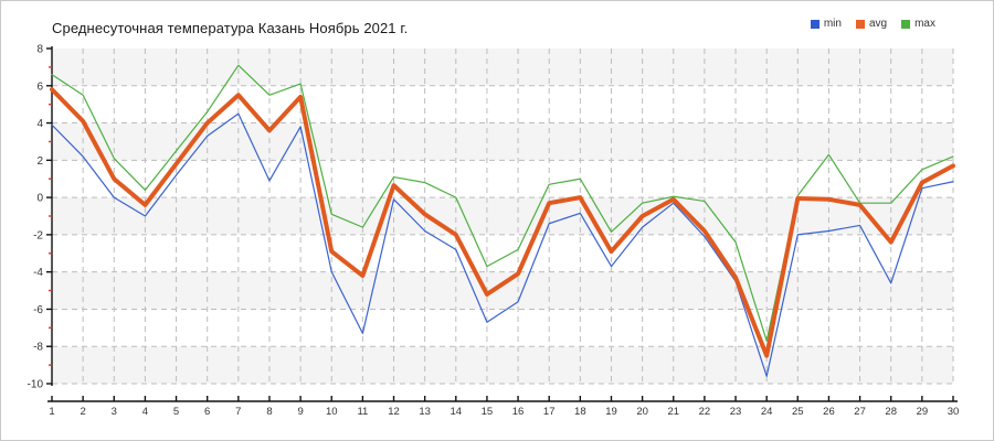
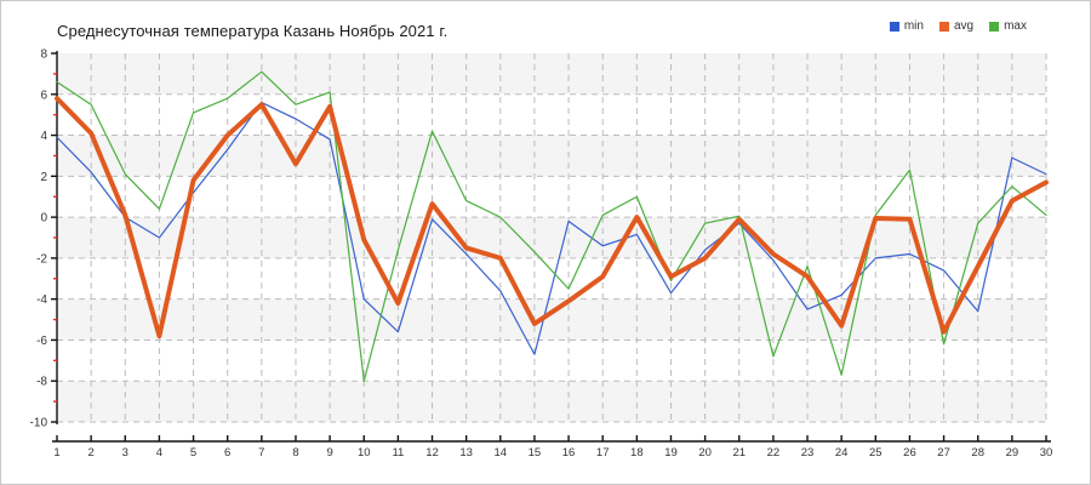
avg/3: 1.0 -> 0.1
avg/4: -0.4 -> -5.8
max/5: 2.5 -> 5.1
max/6: 4.6 -> 5.8
min/7: 4.5 -> 5.6
min/8: 0.9 -> 4.8
avg/8: 3.6 -> 2.6
avg/10: -2.9 -> -1.1
max/10: -0.9 -> -8.0
min/11: -7.3 -> -5.6
max/12: 1.1 -> 4.2
avg/13: -0.9 -> -1.5
min/14: -2.8 -> -3.6
max/15: -3.7 -> -1.7
min/16: -5.6 -> -0.2
max/16: -2.8 -> -3.5
avg/17: -0.3 -> -2.9
max/17: 0.7 -> 0.1
max/19: -1.9 -> -3.1
avg/20: -1.0 -> -2.0
max/22: -0.2 -> -6.8
avg/23: -4.3 -> -2.9
min/24: -9.6 -> -3.8
avg/24: -8.5 -> -5.3
min/27: -1.5 -> -2.6
avg/27: -0.4 -> -5.6
max/27: -0.3 -> -6.2
min/29: 0.5 -> 2.9
min/30: 0.8 -> 2.1
max/30: 2.2 -> 0.1
